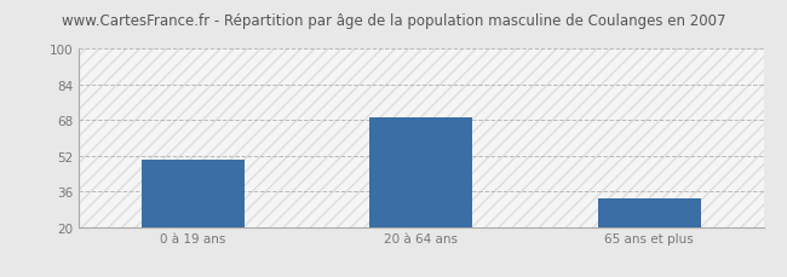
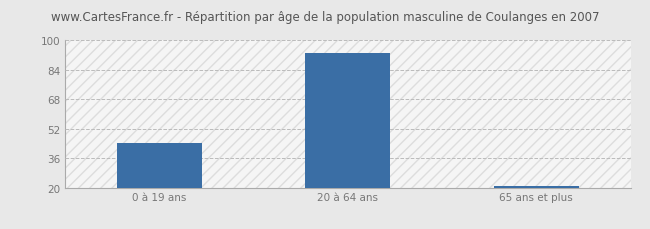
0 à 19 ans: 50 -> 44
20 à 64 ans: 69 -> 93
65 ans et plus: 33 -> 21
